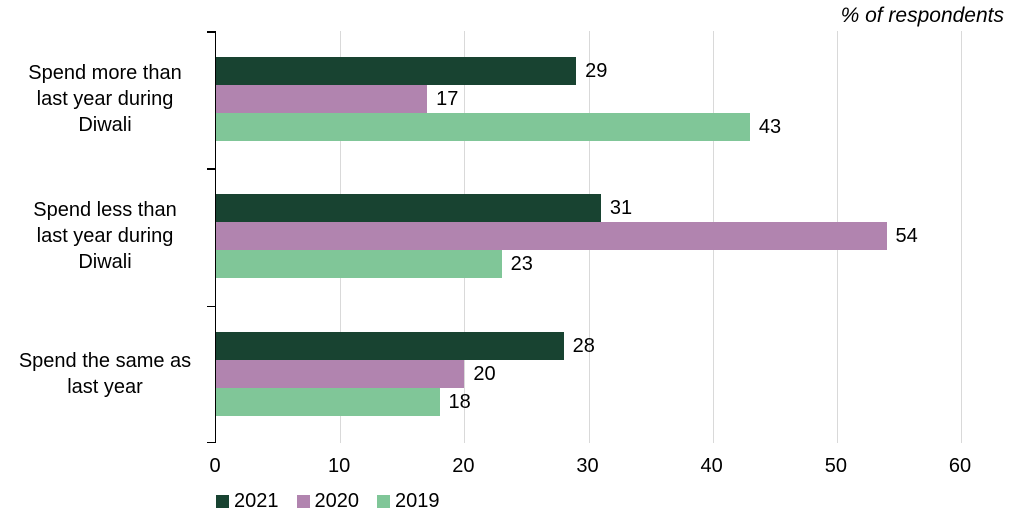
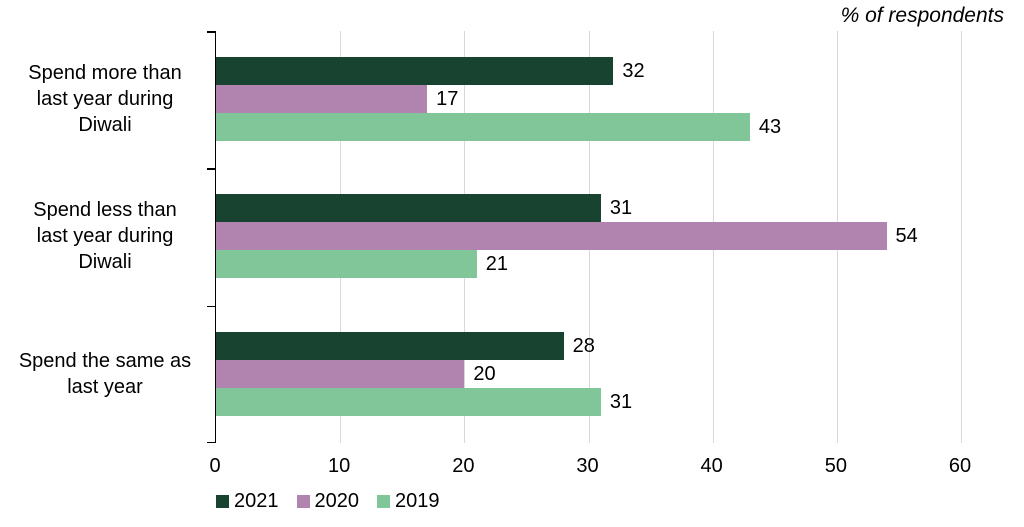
2021/Spend more than last year during Diwali: 29 -> 32
2019/Spend less than last year during Diwali: 23 -> 21
2019/Spend the same as last year: 18 -> 31
